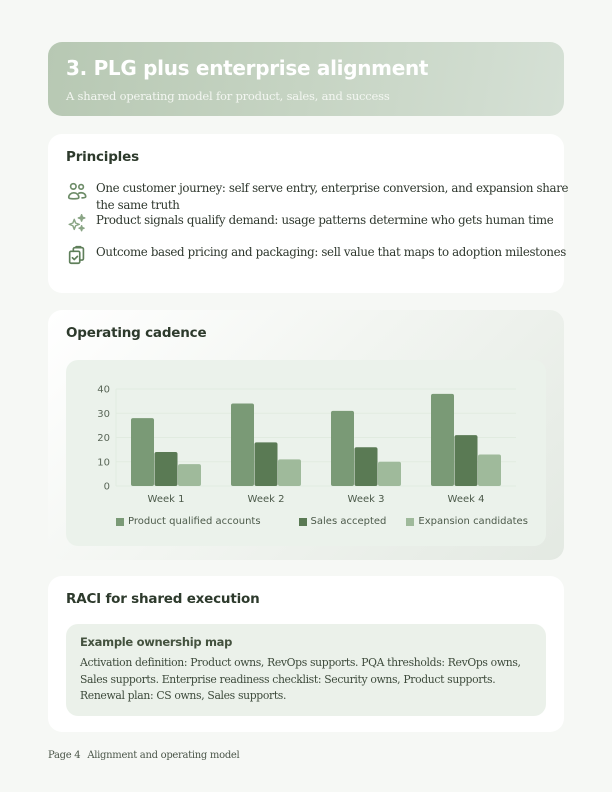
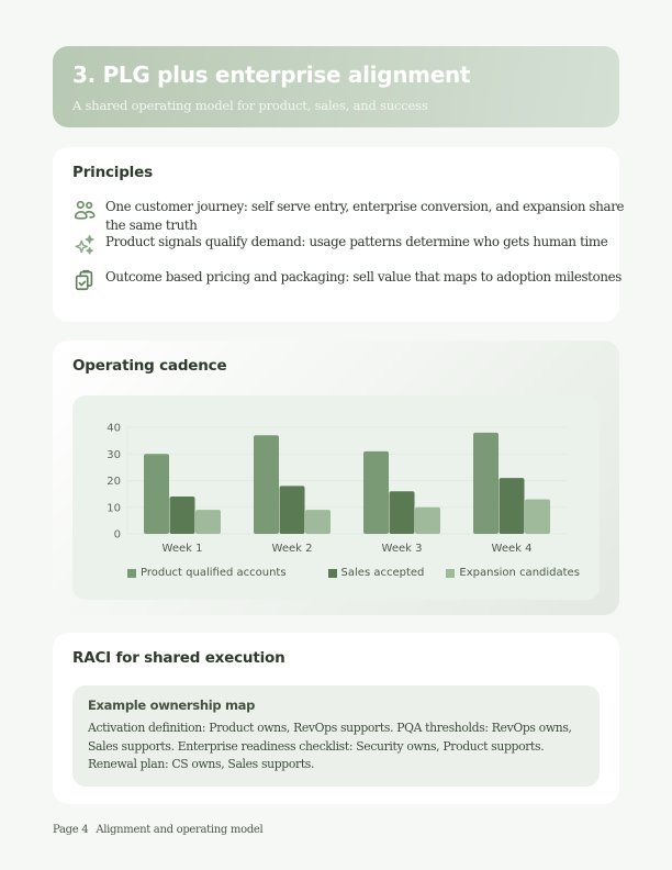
Product qualified accounts/Week 1: 28 -> 30
Product qualified accounts/Week 2: 34 -> 37
Expansion candidates/Week 2: 11 -> 9
